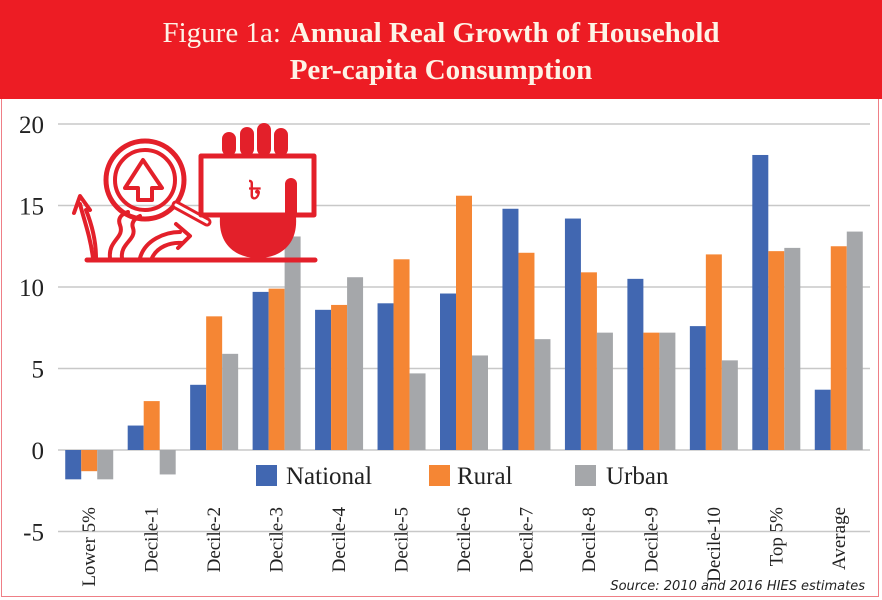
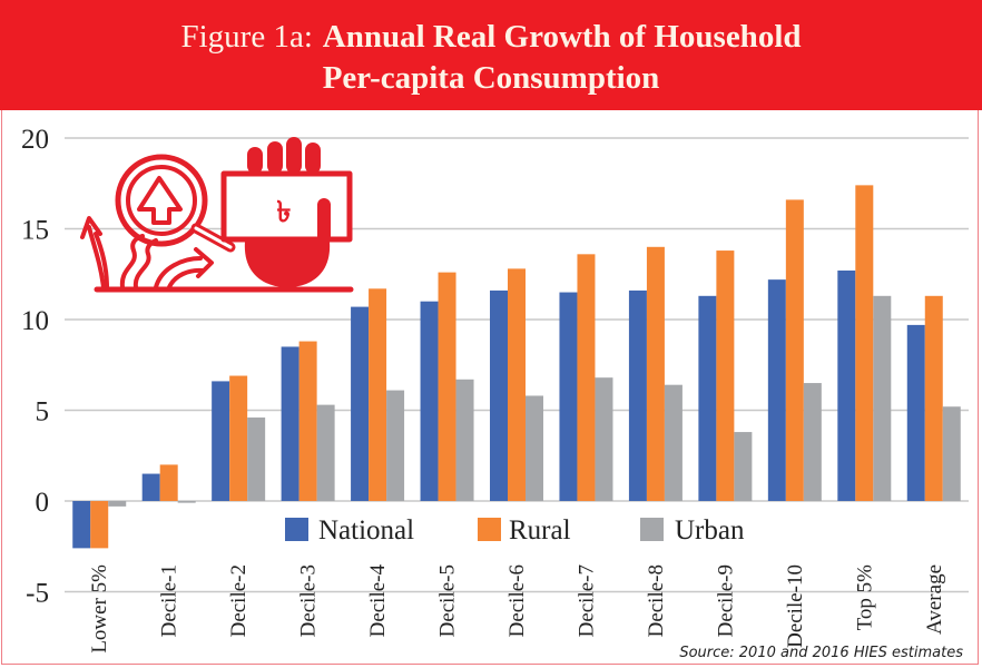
National/Lower 5%: -1.8 -> -2.6
Rural/Lower 5%: -1.3 -> -2.6
Urban/Lower 5%: -1.8 -> -0.3
Rural/Decile-1: 3.0 -> 2.0
Urban/Decile-1: -1.5 -> -0.1
National/Decile-2: 4.0 -> 6.6
Rural/Decile-2: 8.2 -> 6.9
Urban/Decile-2: 5.9 -> 4.6
National/Decile-3: 9.7 -> 8.5
Rural/Decile-3: 9.9 -> 8.8
Urban/Decile-3: 13.1 -> 5.3
National/Decile-4: 8.6 -> 10.7
Rural/Decile-4: 8.9 -> 11.7
Urban/Decile-4: 10.6 -> 6.1
National/Decile-5: 9.0 -> 11.0
Rural/Decile-5: 11.7 -> 12.6
Urban/Decile-5: 4.7 -> 6.7
National/Decile-6: 9.6 -> 11.6
Rural/Decile-6: 15.6 -> 12.8
National/Decile-7: 14.8 -> 11.5
Rural/Decile-7: 12.1 -> 13.6
National/Decile-8: 14.2 -> 11.6
Rural/Decile-8: 10.9 -> 14.0
Urban/Decile-8: 7.2 -> 6.4
National/Decile-9: 10.5 -> 11.3
Rural/Decile-9: 7.2 -> 13.8
Urban/Decile-9: 7.2 -> 3.8
National/Decile-10: 7.6 -> 12.2
Rural/Decile-10: 12.0 -> 16.6
Urban/Decile-10: 5.5 -> 6.5
National/Top 5%: 18.1 -> 12.7
Rural/Top 5%: 12.2 -> 17.4
Urban/Top 5%: 12.4 -> 11.3
National/Average: 3.7 -> 9.7
Rural/Average: 12.5 -> 11.3
Urban/Average: 13.4 -> 5.2
